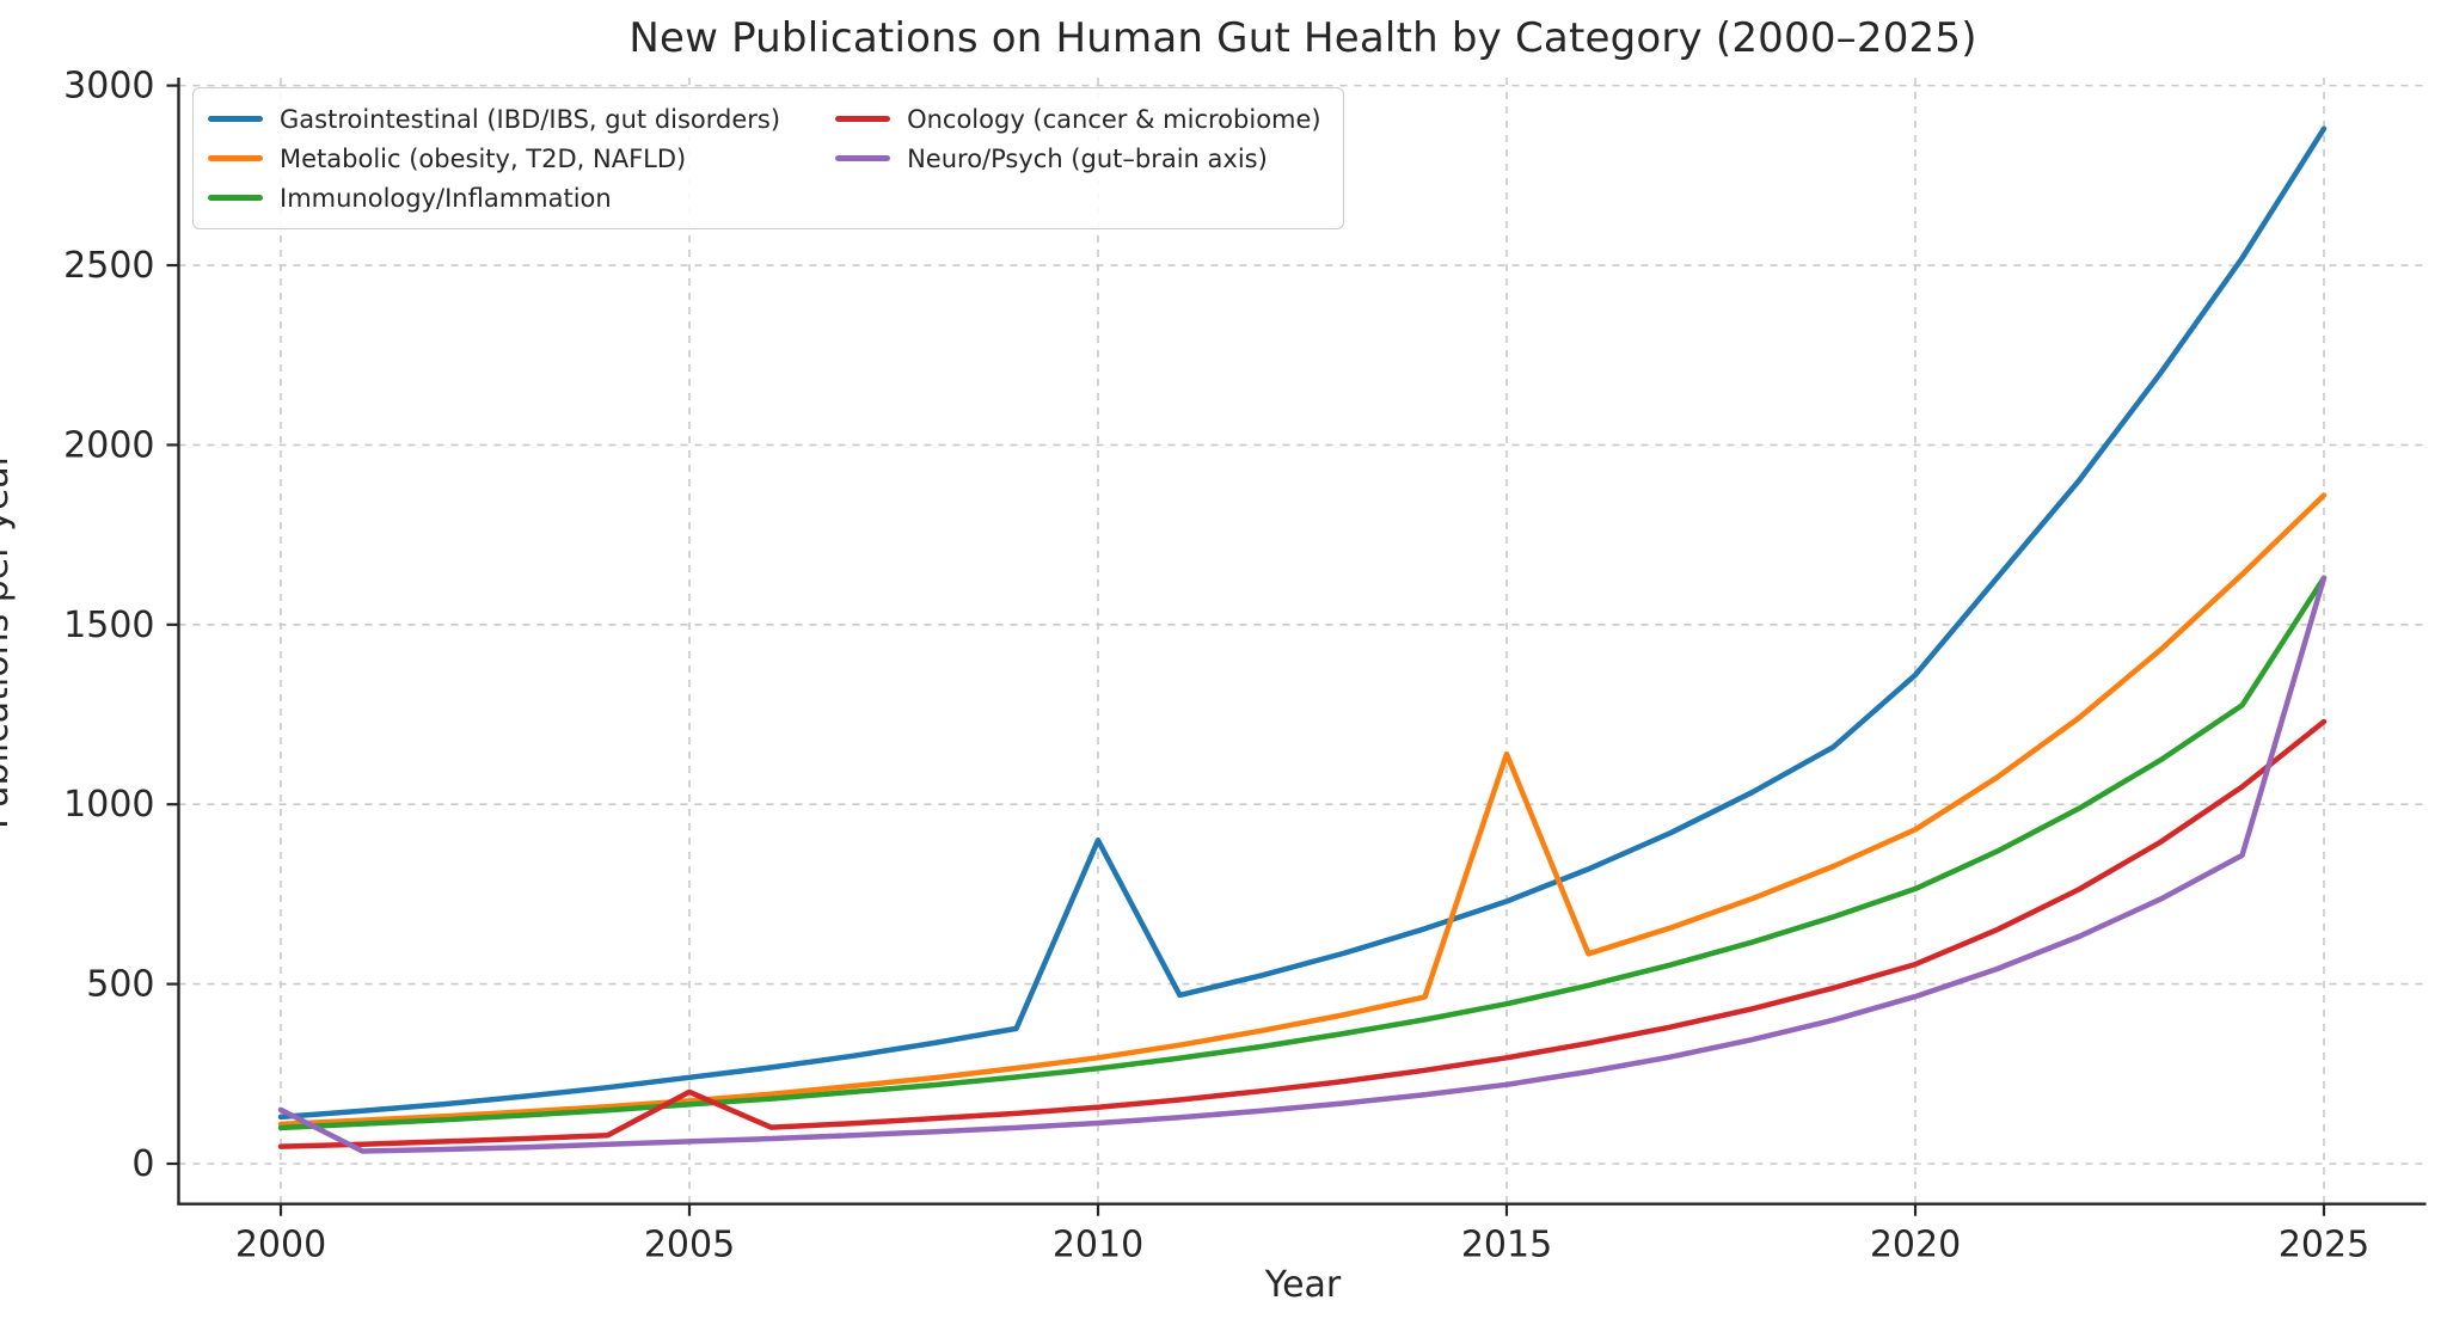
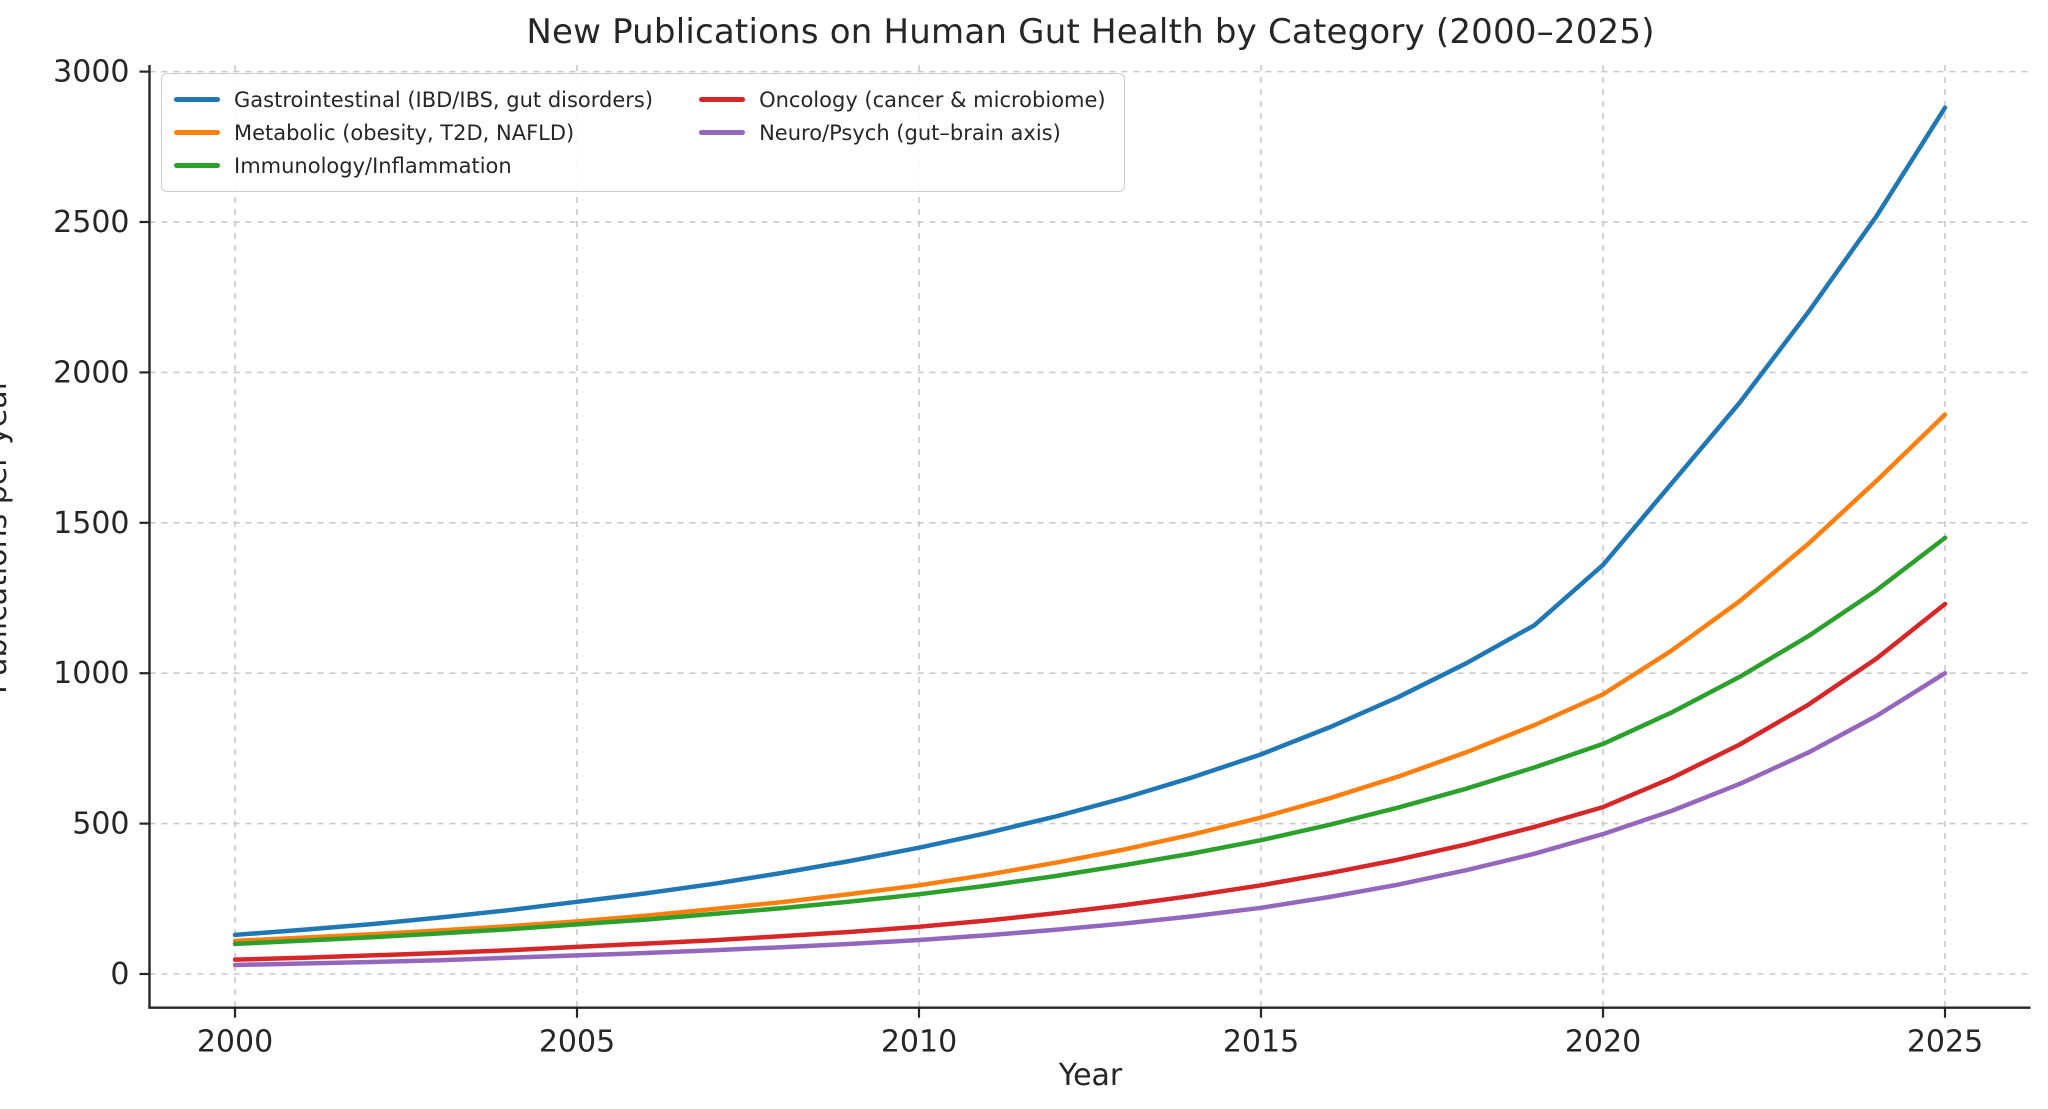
Neuro/Psych (gut–brain axis)/2000: 150 -> 30
Oncology (cancer & microbiome)/2005: 200 -> 90
Gastrointestinal (IBD/IBS, gut disorders)/2010: 900 -> 420
Metabolic (obesity, T2D, NAFLD)/2015: 1140 -> 520
Immunology/Inflammation/2025: 1630 -> 1450
Neuro/Psych (gut–brain axis)/2025: 1630 -> 1000
